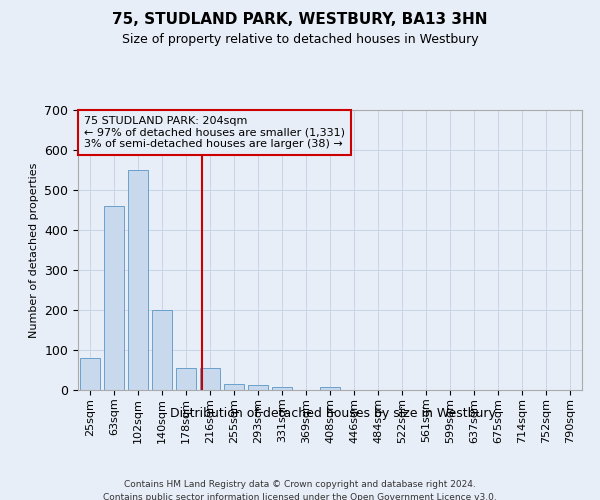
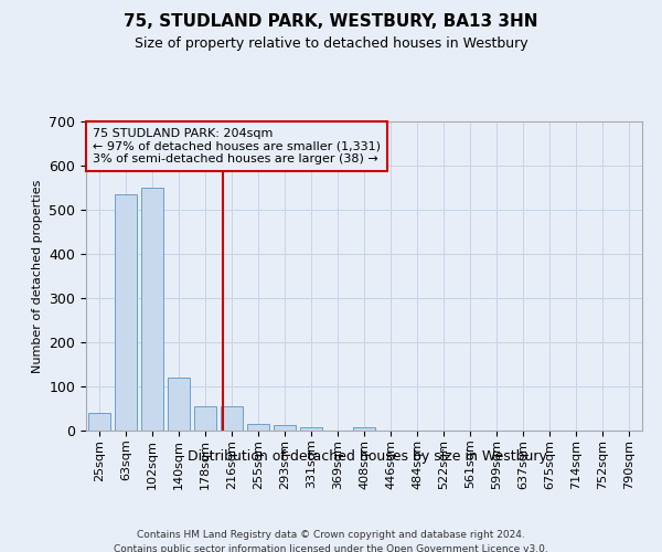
25sqm: 80 -> 40
63sqm: 460 -> 535
140sqm: 200 -> 120
